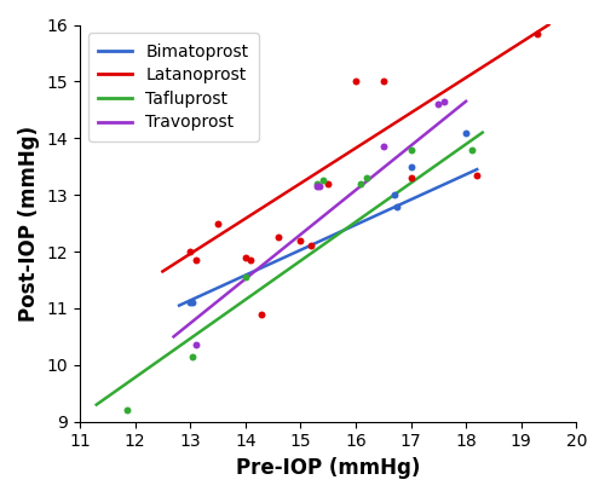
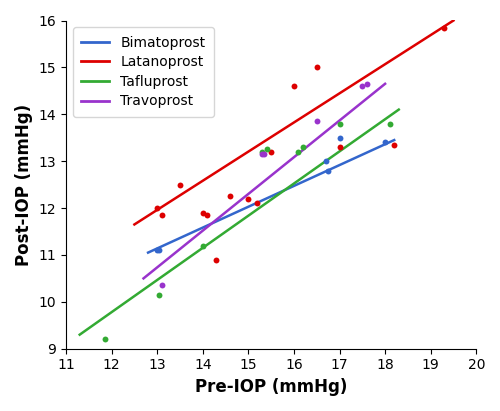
Tafluprost/14: 11.55 -> 11.20
Latanoprost/16: 15.00 -> 14.60
Bimatoprost/18: 14.1 -> 13.4
